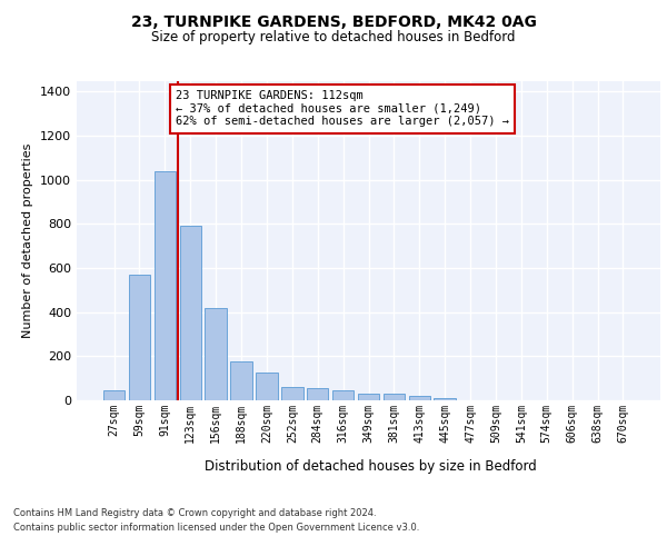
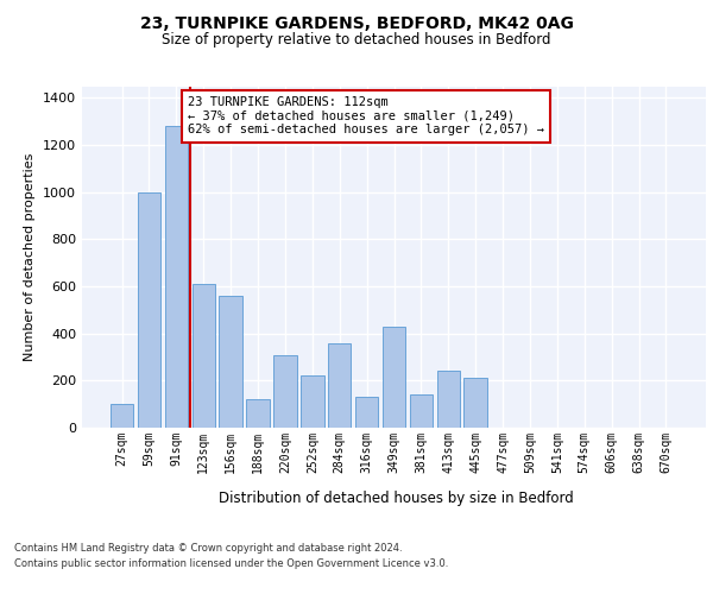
27sqm: 40 -> 100
59sqm: 570 -> 1000
91sqm: 1040 -> 1280
123sqm: 790 -> 610
156sqm: 420 -> 560
188sqm: 180 -> 120
220sqm: 130 -> 310
252sqm: 60 -> 220
284sqm: 60 -> 360
316sqm: 40 -> 130
349sqm: 30 -> 430
381sqm: 30 -> 140
413sqm: 20 -> 240
445sqm: 10 -> 210
